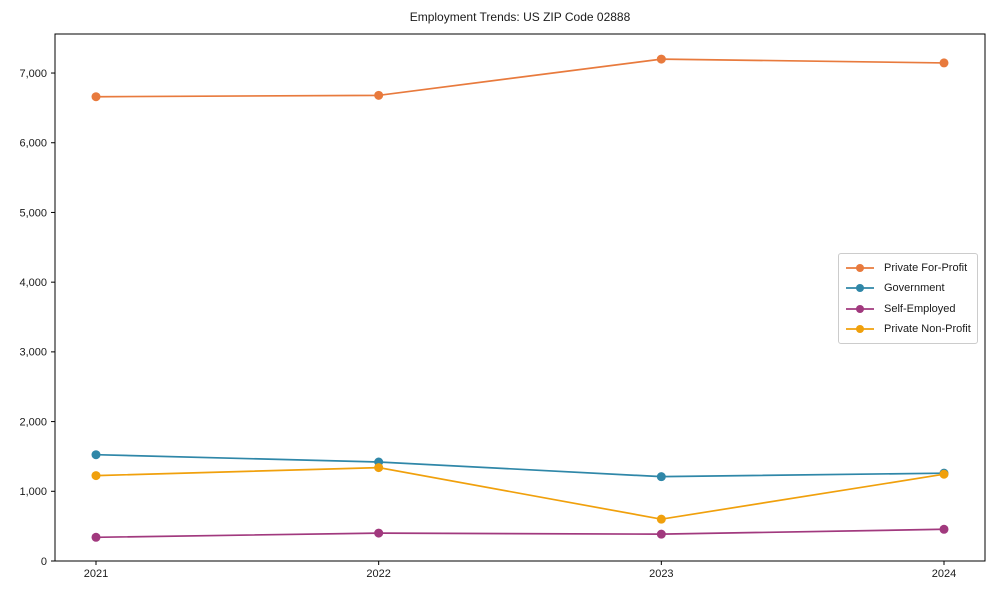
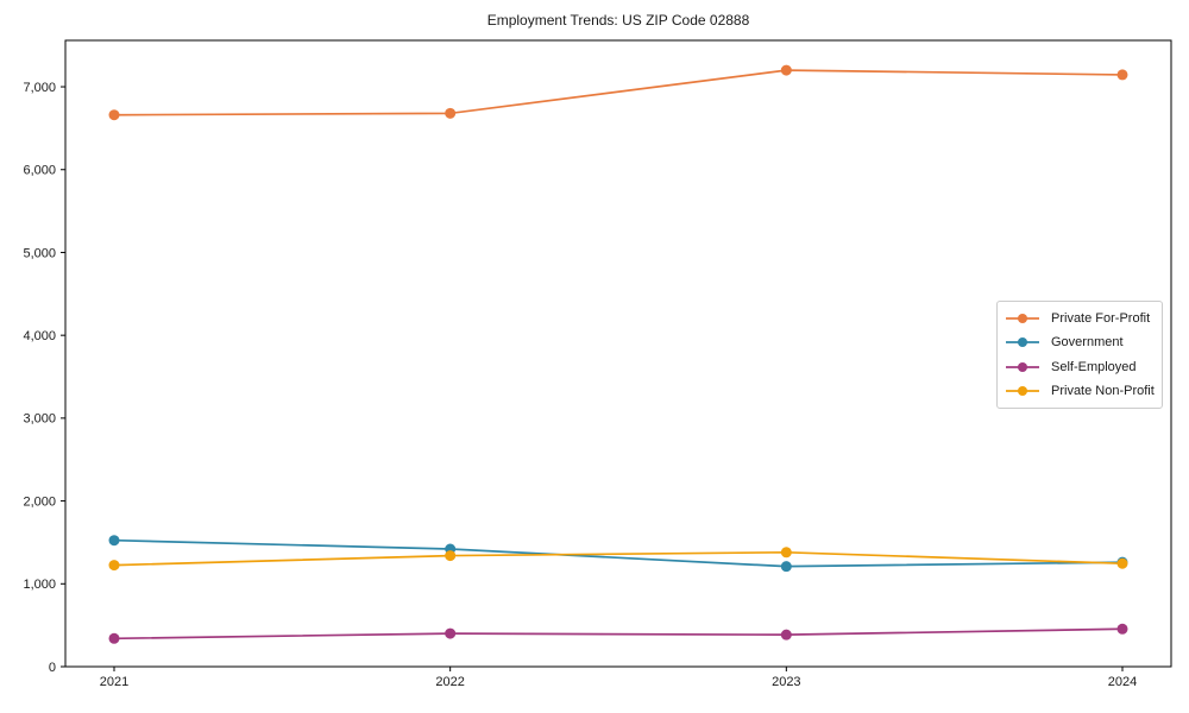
Private Non-Profit/2023: 600 -> 1400
